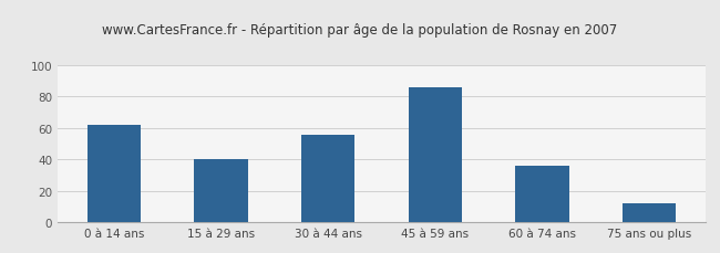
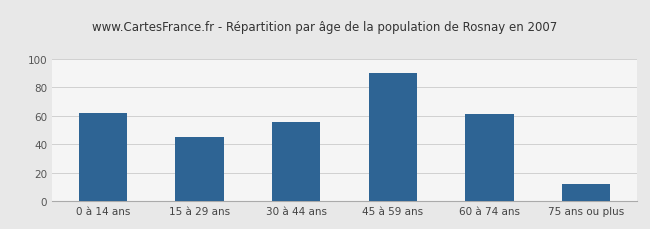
15 à 29 ans: 40 -> 45
45 à 59 ans: 86 -> 90
60 à 74 ans: 36 -> 61
